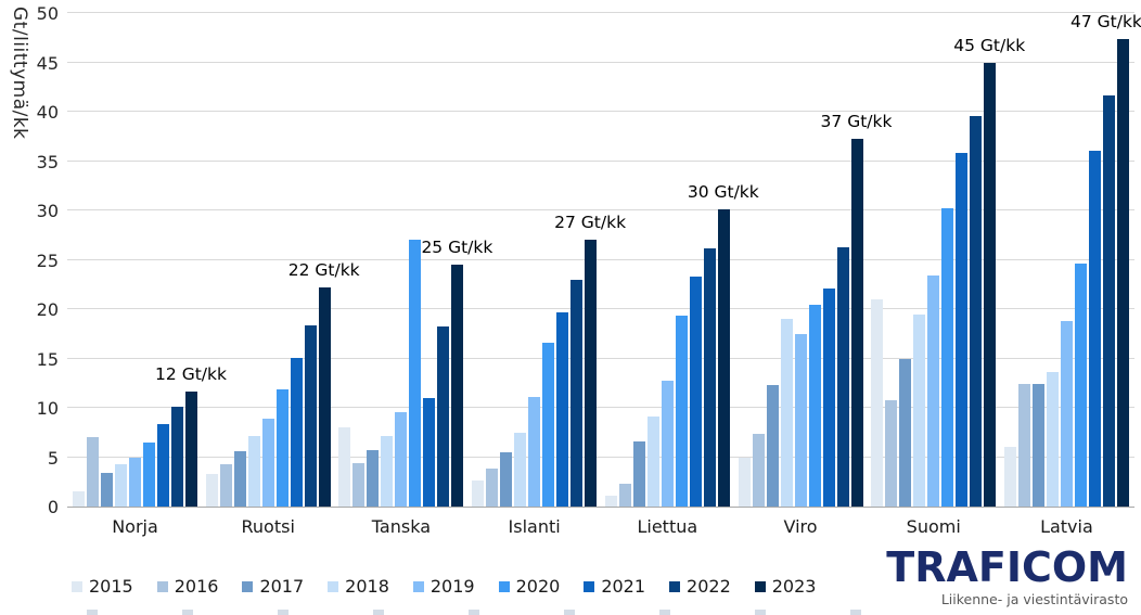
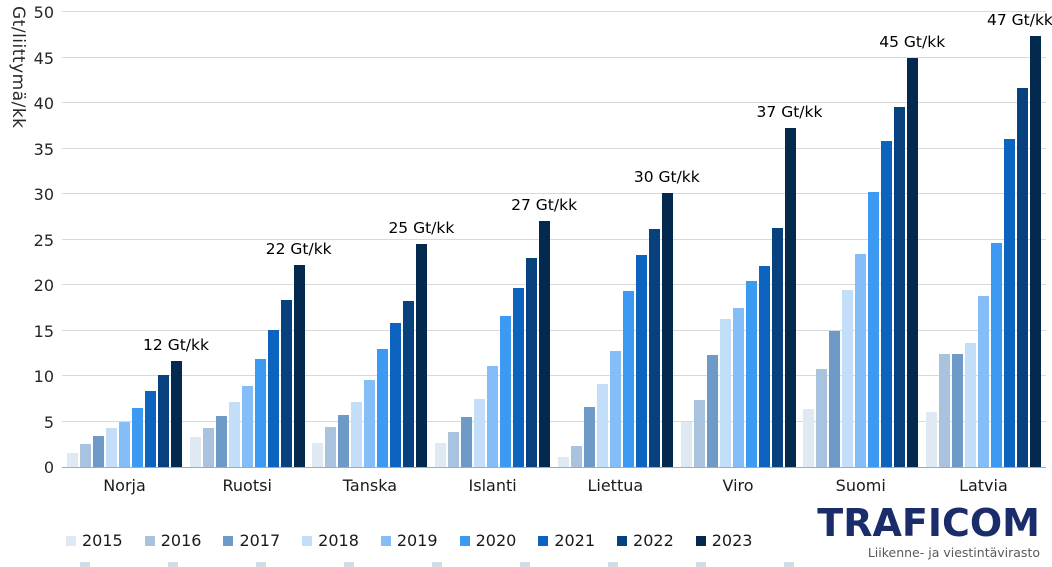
2016/Norja: 7 -> 2
2015/Tanska: 8 -> 3
2020/Tanska: 27 -> 13
2021/Tanska: 11 -> 16
2018/Viro: 19 -> 16
2015/Suomi: 21 -> 6
